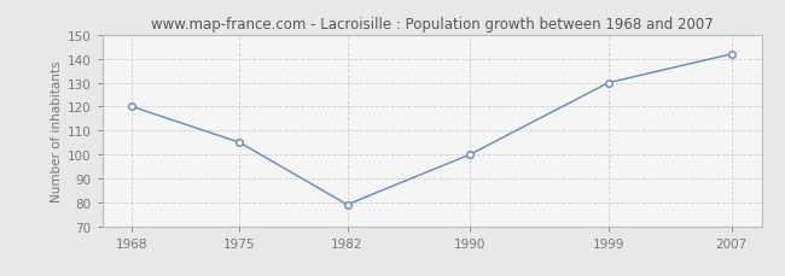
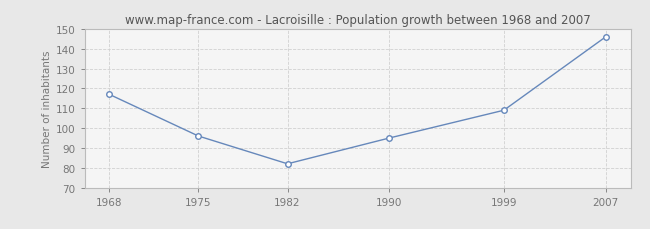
1968: 120 -> 117
1975: 105 -> 96
1982: 79 -> 82
1990: 100 -> 95
1999: 130 -> 109
2007: 142 -> 146
